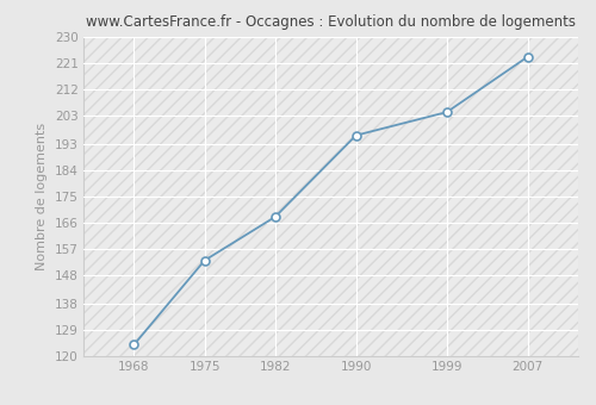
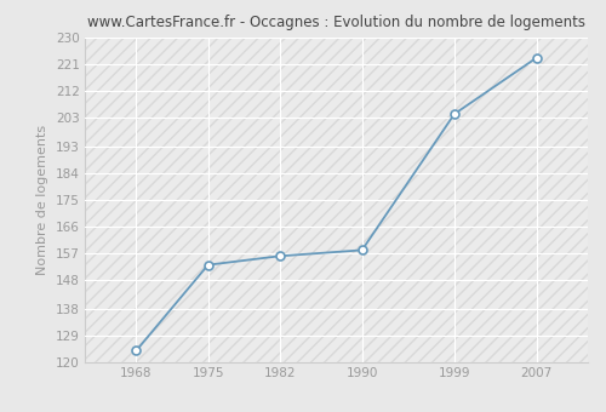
1982: 168 -> 156
1990: 196 -> 158
